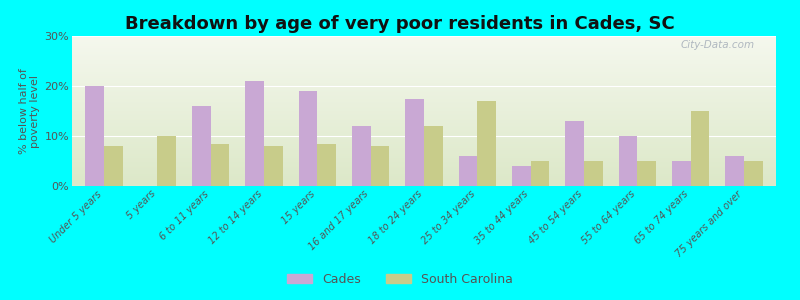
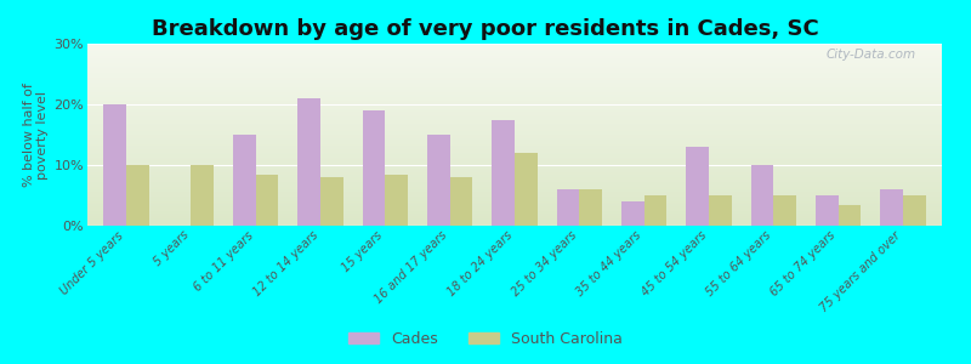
South Carolina/Under 5 years: 8.0% -> 10.0%
Cades/6 to 11 years: 16.0% -> 15.0%
Cades/16 and 17 years: 12.0% -> 15.0%
South Carolina/25 to 34 years: 17.0% -> 6.0%
South Carolina/65 to 74 years: 15.0% -> 3.5%
